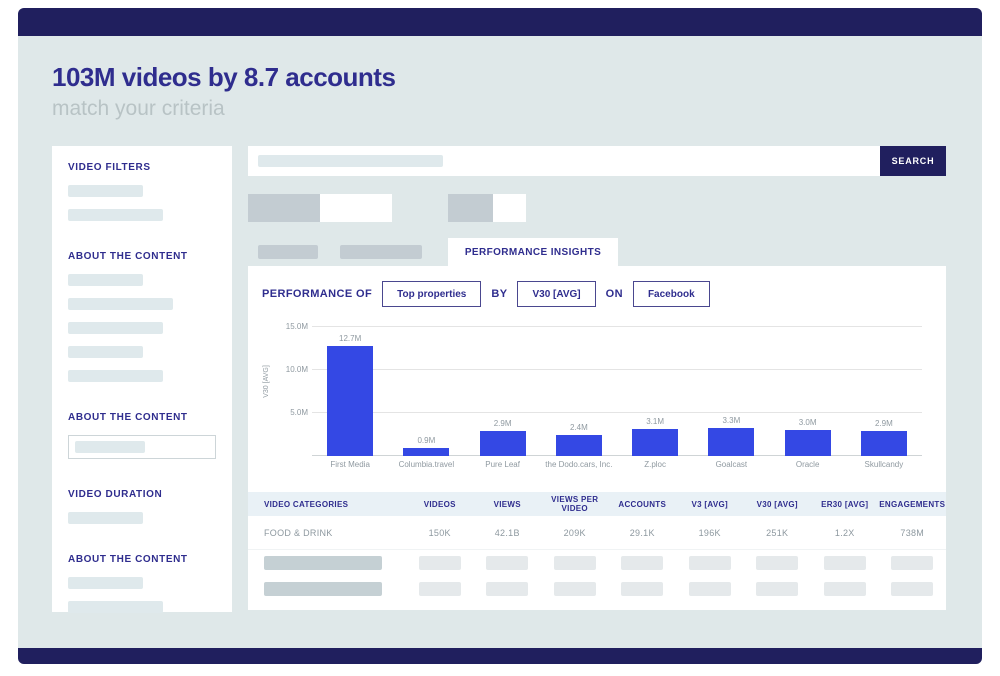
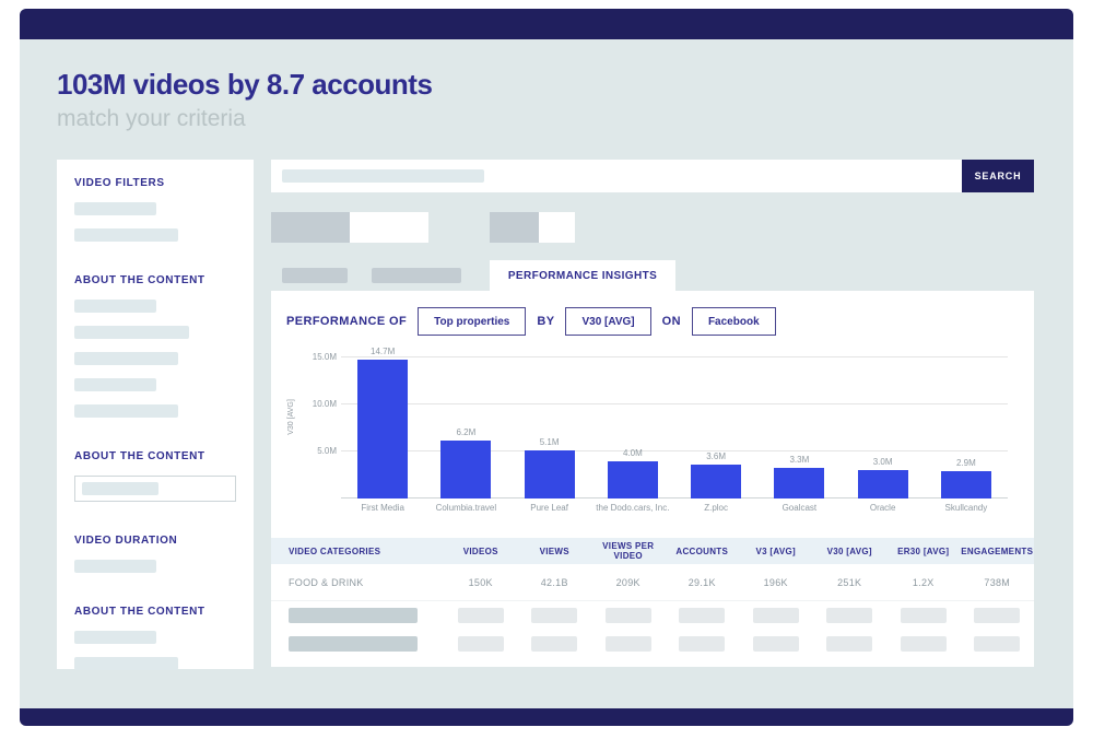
First Media: 12.7M -> 14.7M
Columbia.travel: 0.9M -> 6.2M
Pure Leaf: 2.9M -> 5.1M
the Dodo.cars, Inc.: 2.4M -> 4.0M
Z.ploc: 3.1M -> 3.6M
